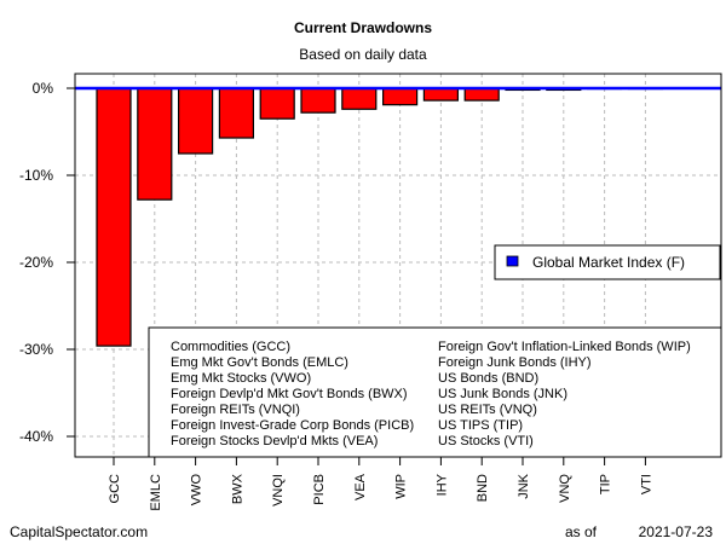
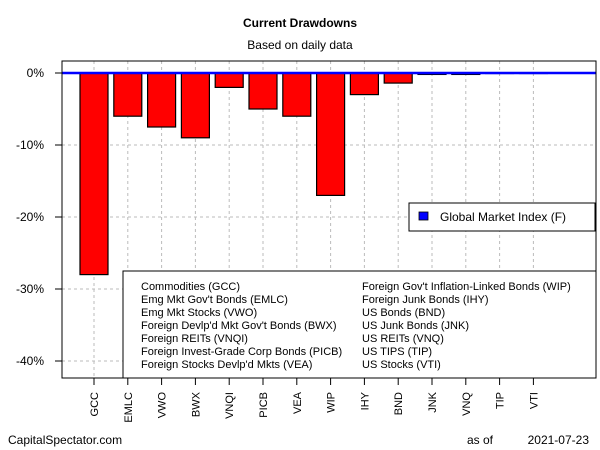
GCC: -30% -> -28%
EMLC: -13% -> -6%
BWX: -6% -> -9%
VNQI: -4% -> -2%
PICB: -3% -> -5%
VEA: -2% -> -6%
WIP: -2% -> -17%
IHY: -1% -> -3%
